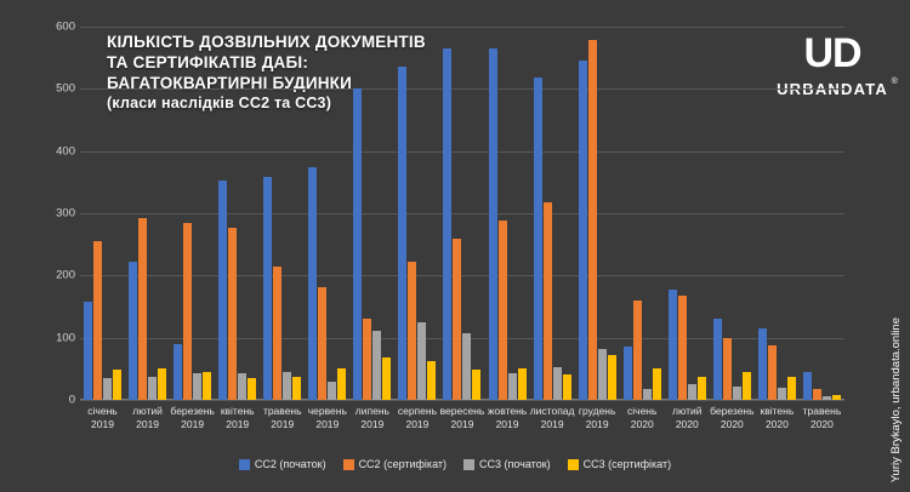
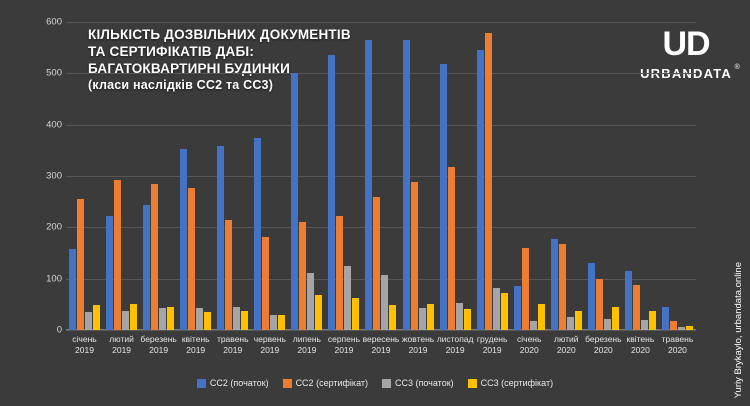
СС2 (початок)/березень 2019: 90 -> 240
СС3 (сертифікат)/червень 2019: 50 -> 30
СС2 (сертифікат)/липень 2019: 130 -> 210
